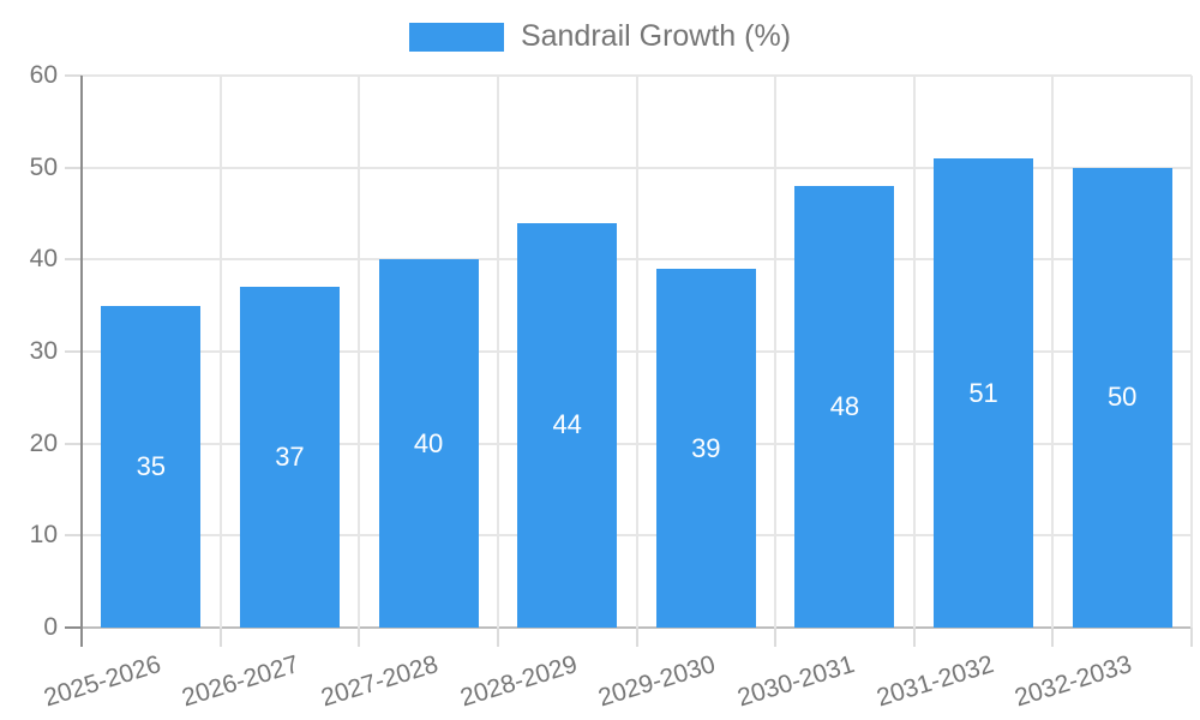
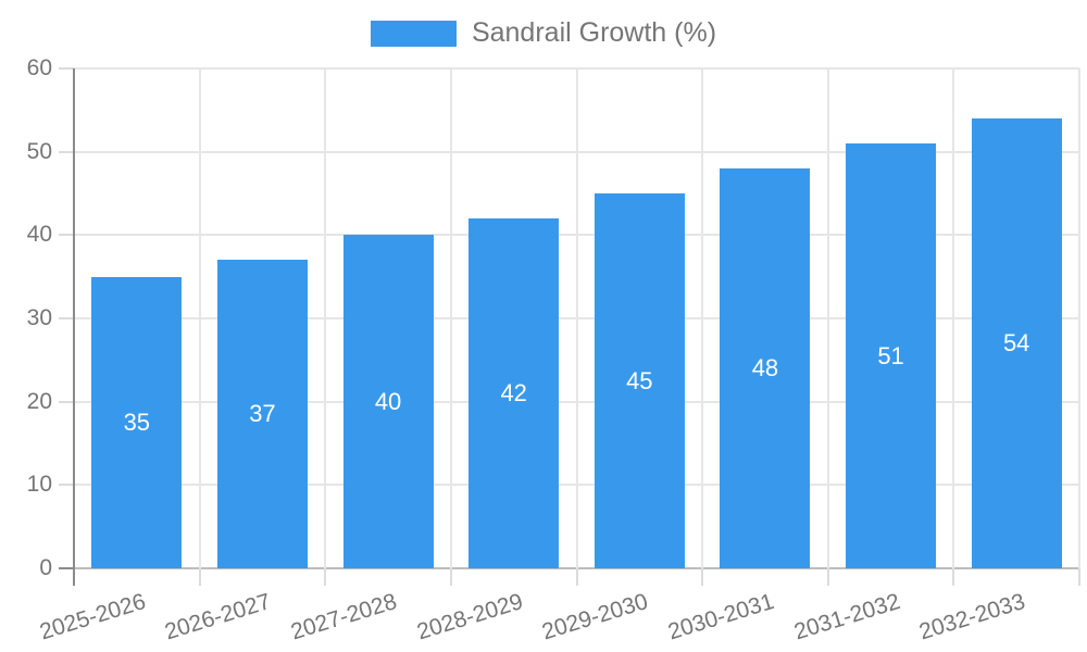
2028-2029: 44 -> 42
2029-2030: 39 -> 45
2032-2033: 50 -> 54
